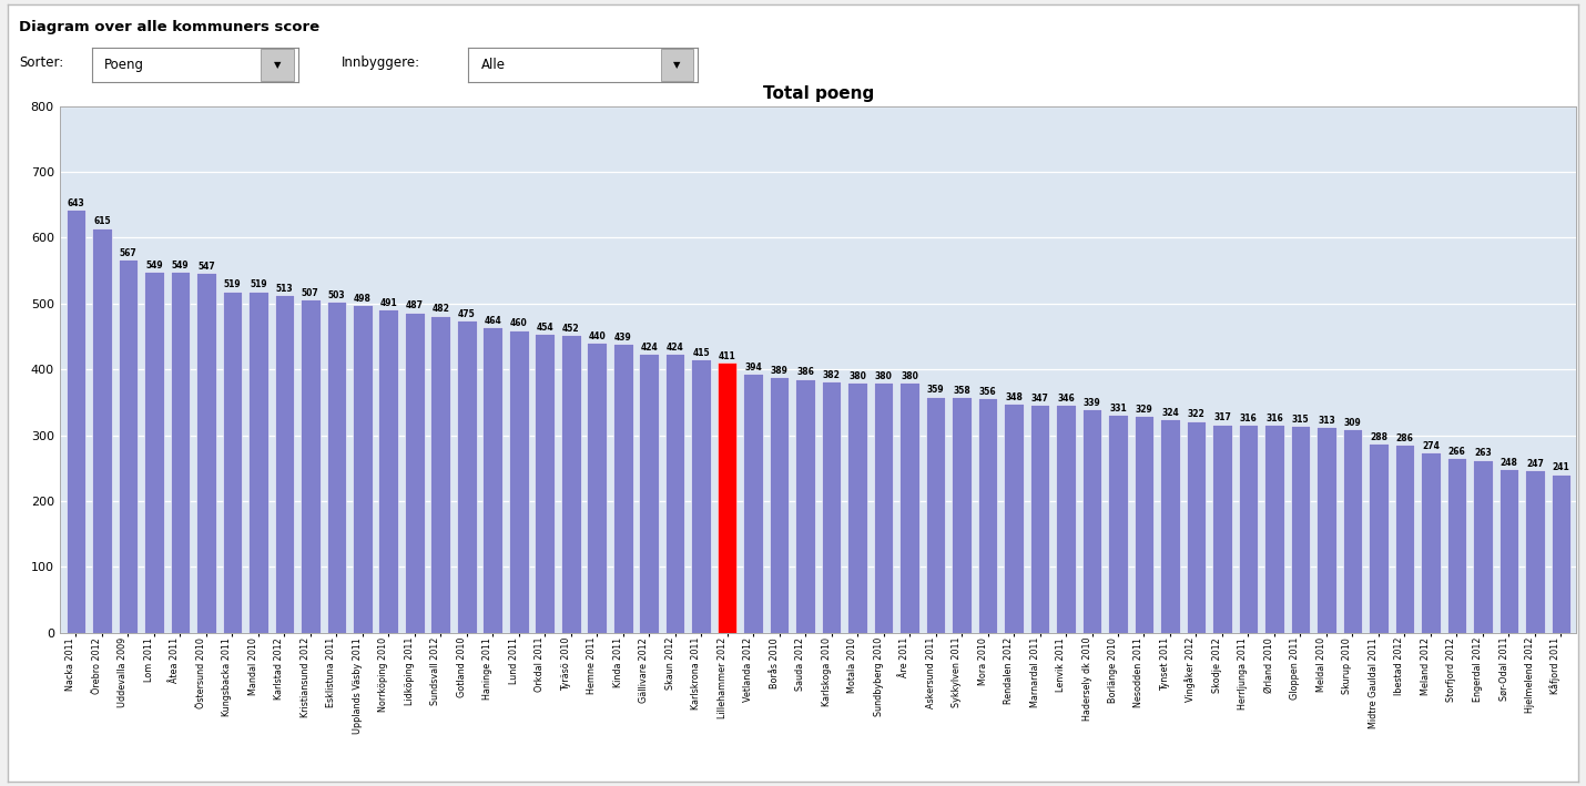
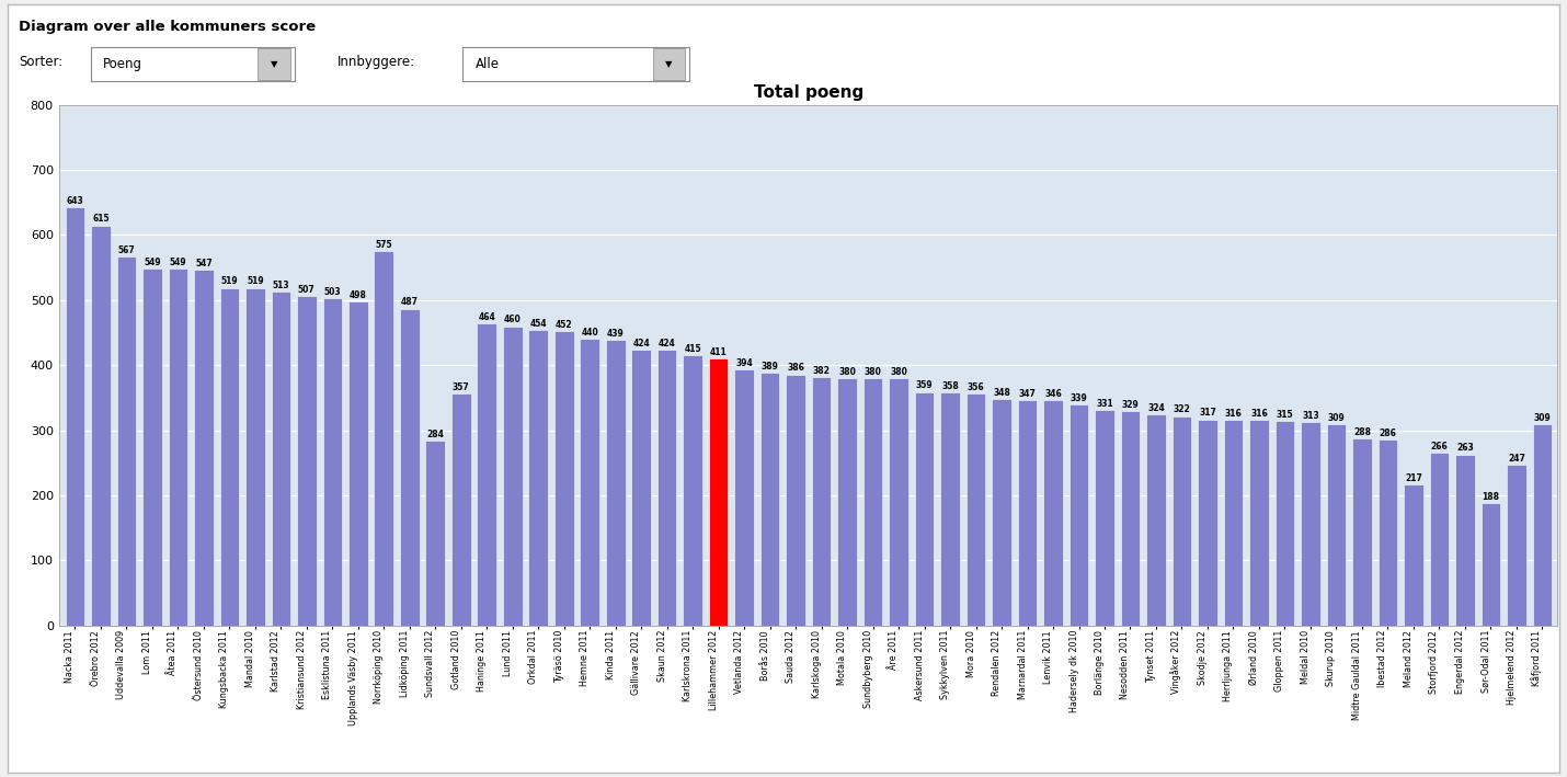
Norrköping 2010: 491 -> 575
Sundsvall 2012: 482 -> 284
Gotland 2010: 475 -> 357
Meland 2012: 274 -> 217
Sør-Odal 2011: 248 -> 188
Kåfjord 2011: 241 -> 309
